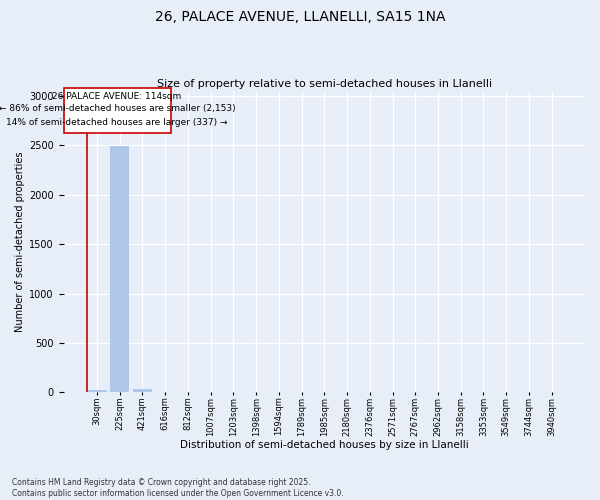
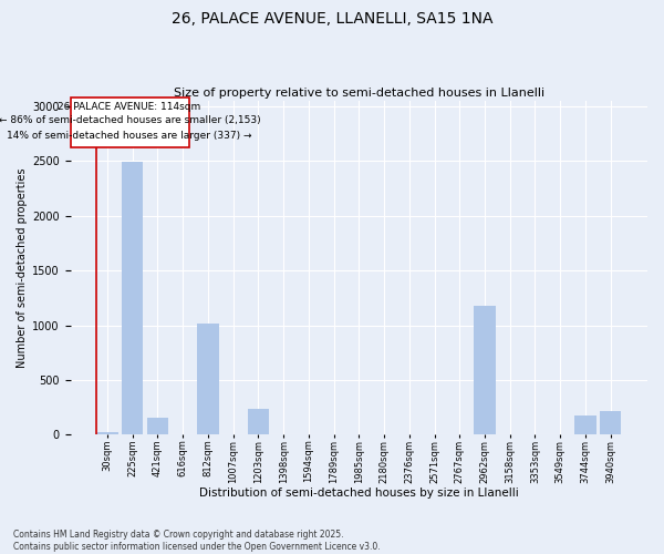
421sqm: 40 -> 160
812sqm: 0 -> 1020
1203sqm: 0 -> 240
2962sqm: 0 -> 1180
3744sqm: 0 -> 180
3940sqm: 0 -> 220
